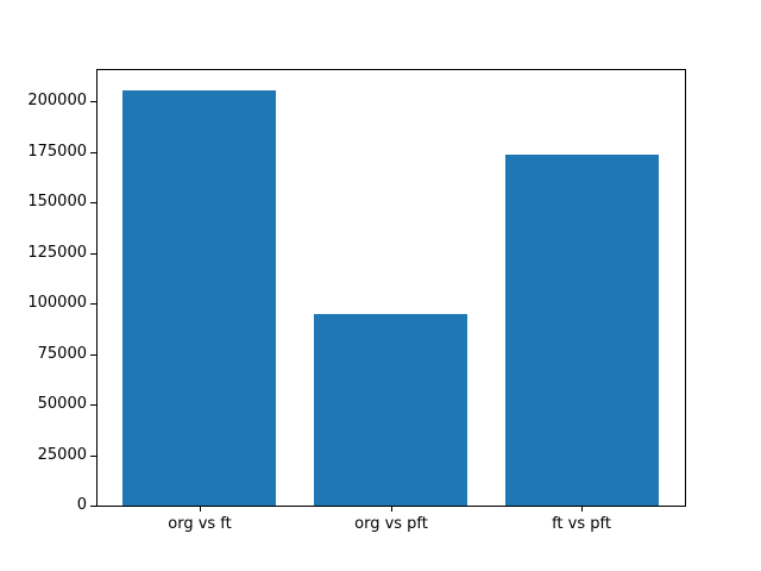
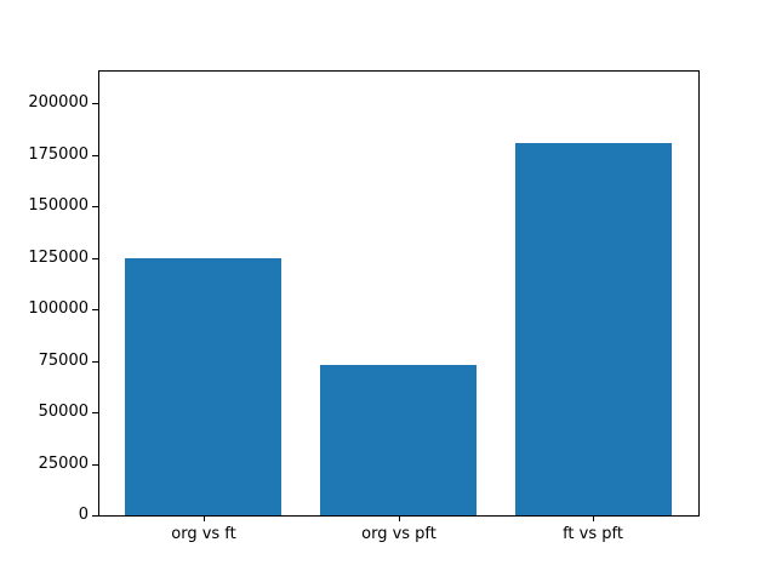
org vs ft: 206000 -> 125000
org vs pft: 95000 -> 73000
ft vs pft: 174000 -> 181000
